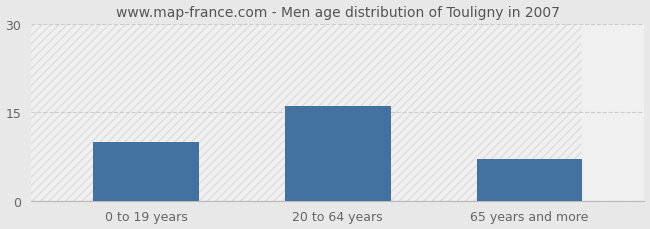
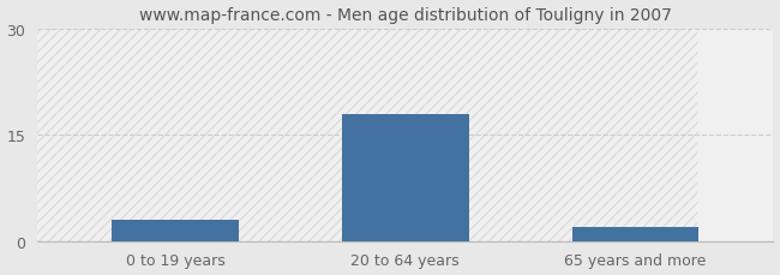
0 to 19 years: 10 -> 3
20 to 64 years: 16 -> 18
65 years and more: 7 -> 2
